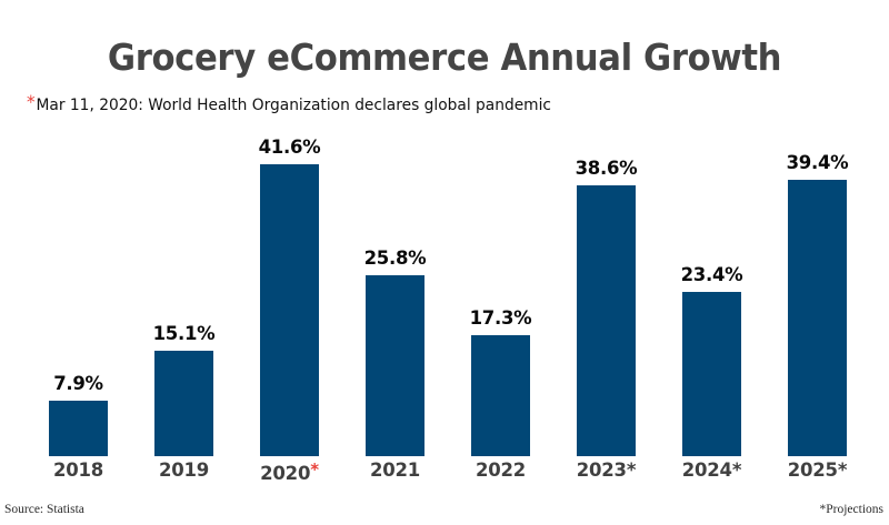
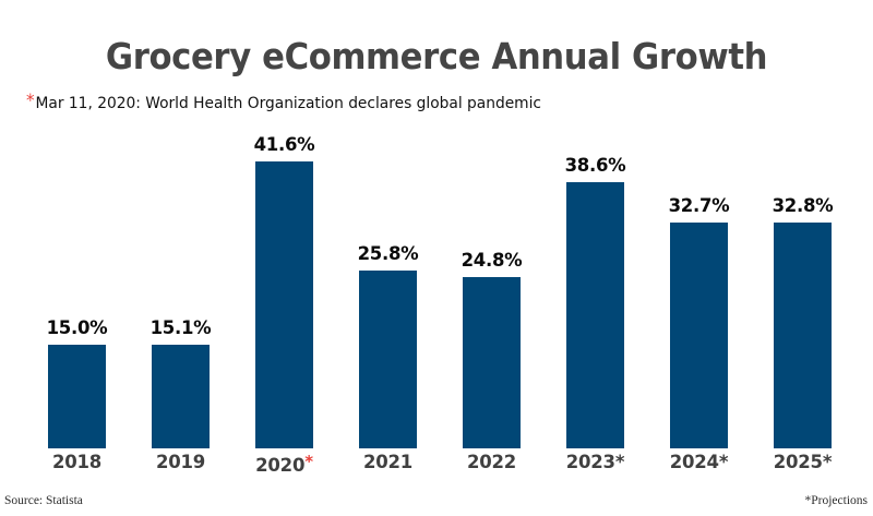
2018: 7.9% -> 15.0%
2022: 17.3% -> 24.8%
2024: 23.4% -> 32.7%
2025: 39.4% -> 32.8%
